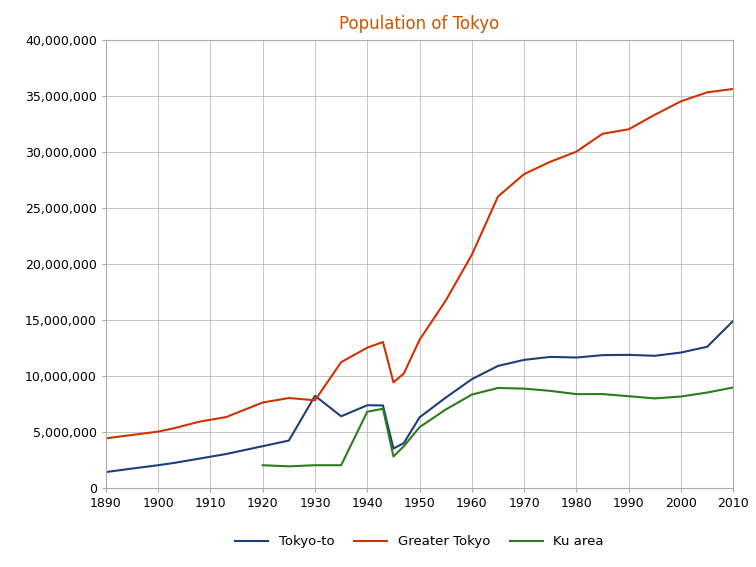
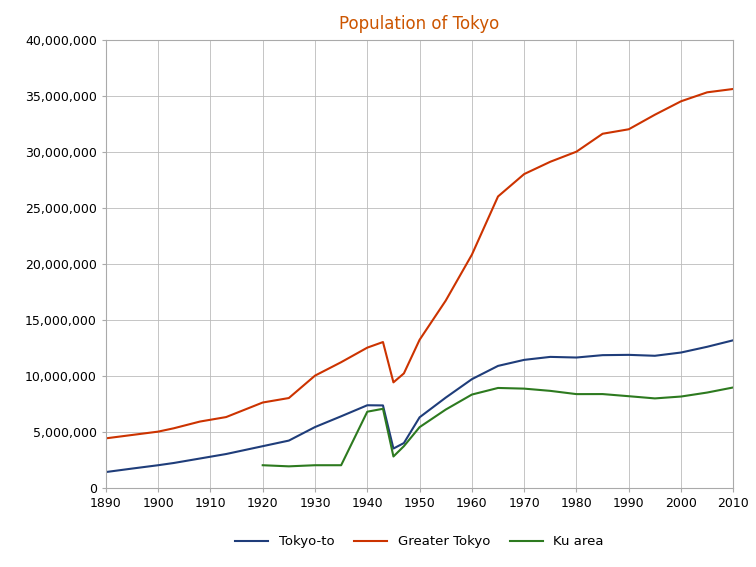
Tokyo-to/1930: 8,200,000 -> 5,400,000
Greater Tokyo/1930: 7,800,000 -> 10,000,000
Tokyo-to/2010: 14,900,000 -> 13,200,000
